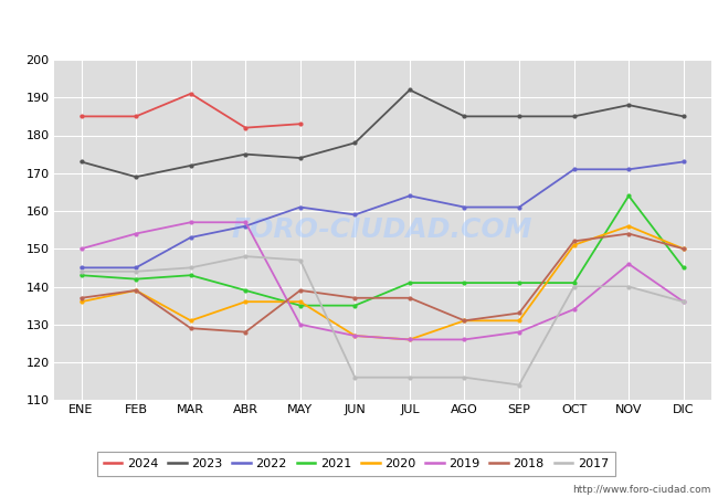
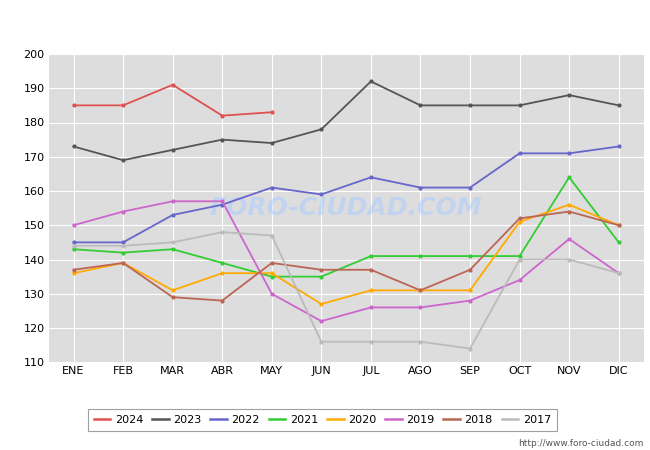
2019/JUN: 127 -> 122
2020/JUL: 126 -> 131
2018/SEP: 133 -> 137
